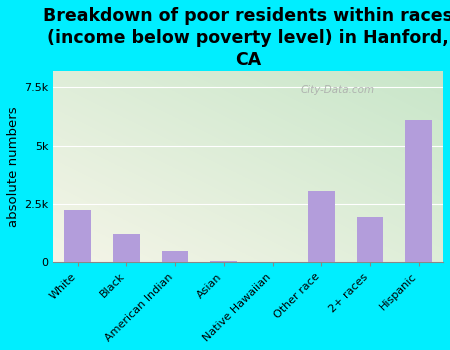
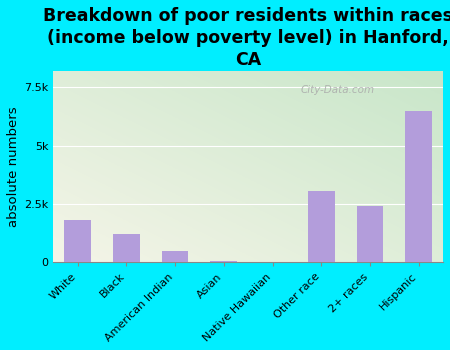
White: 2.25k -> 1.80k
2+ races: 1.95k -> 2.40k
Hispanic: 6.10k -> 6.50k
